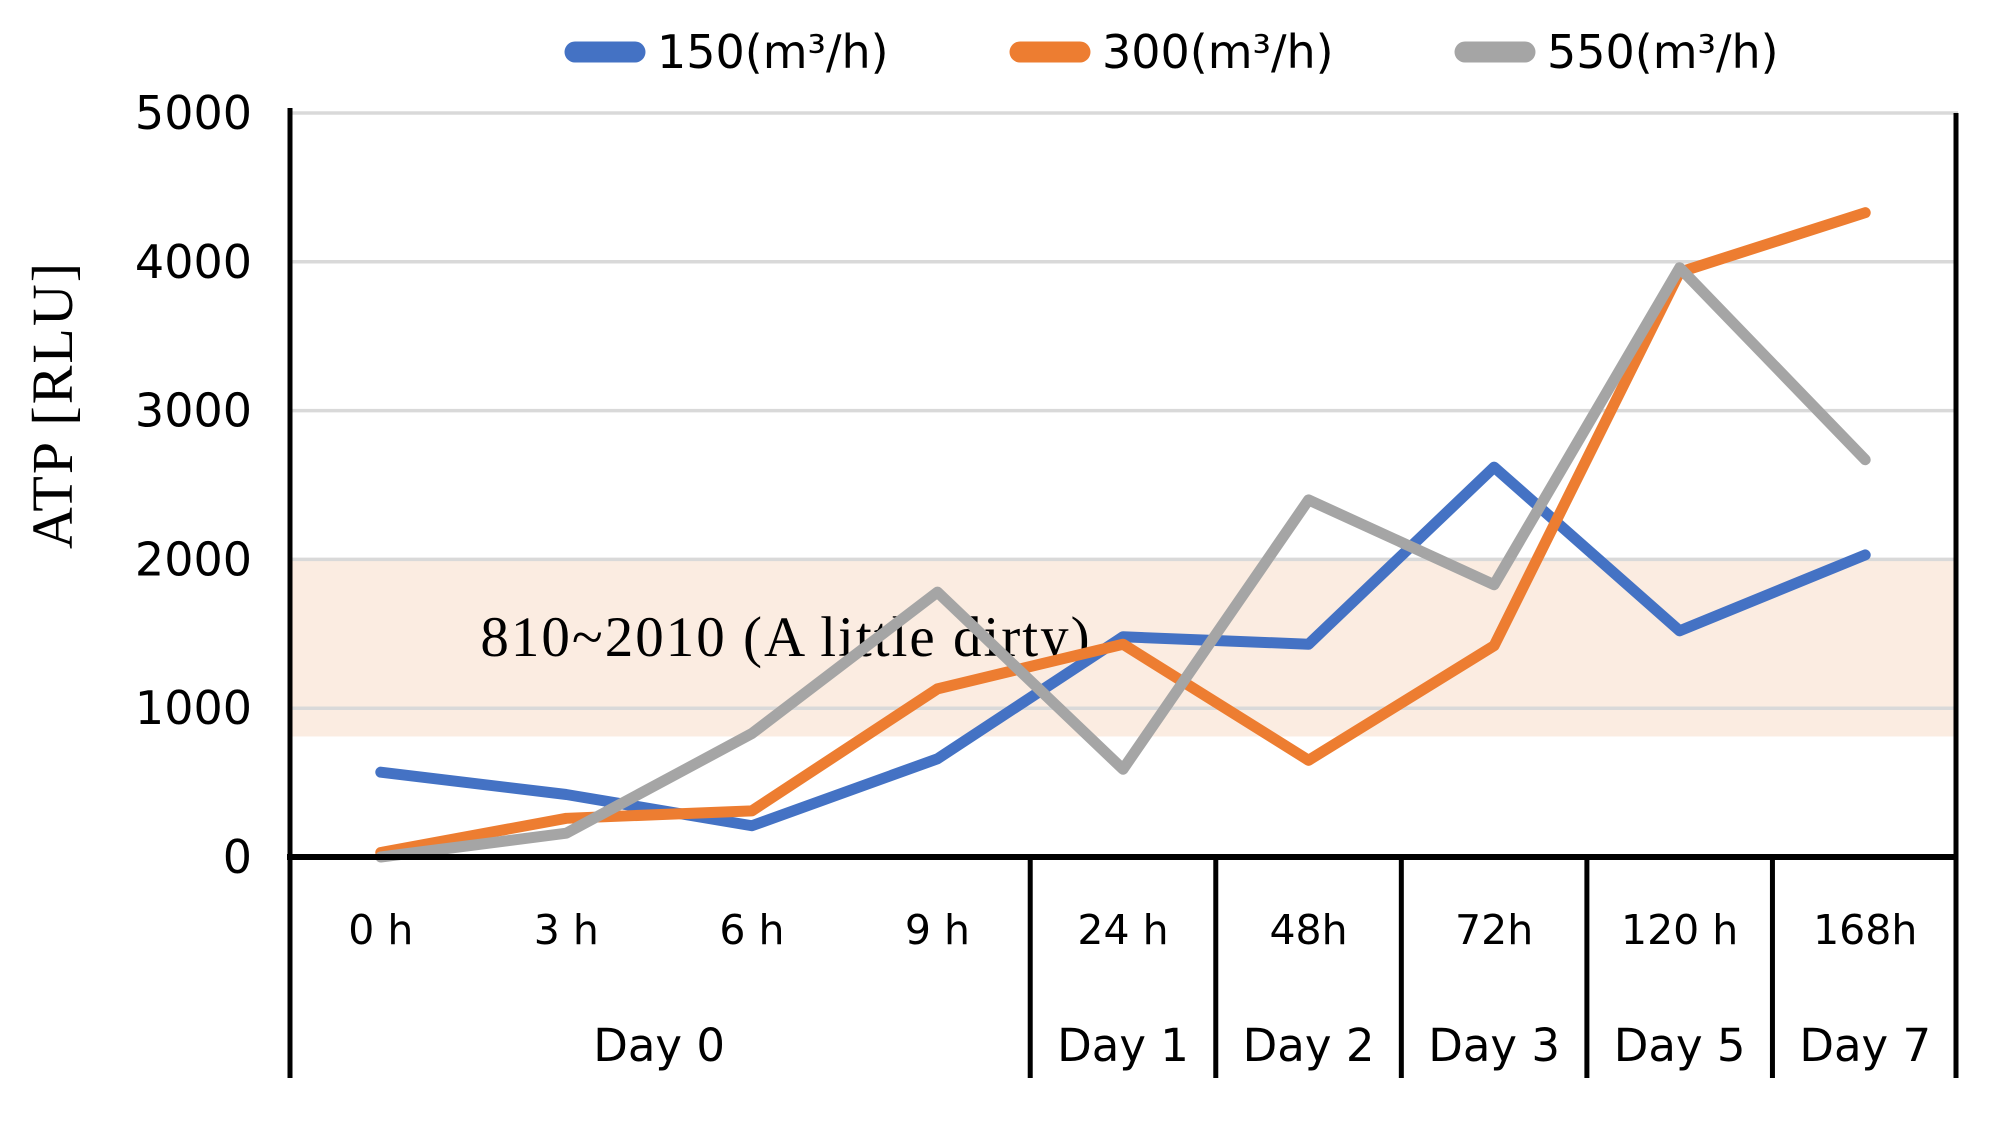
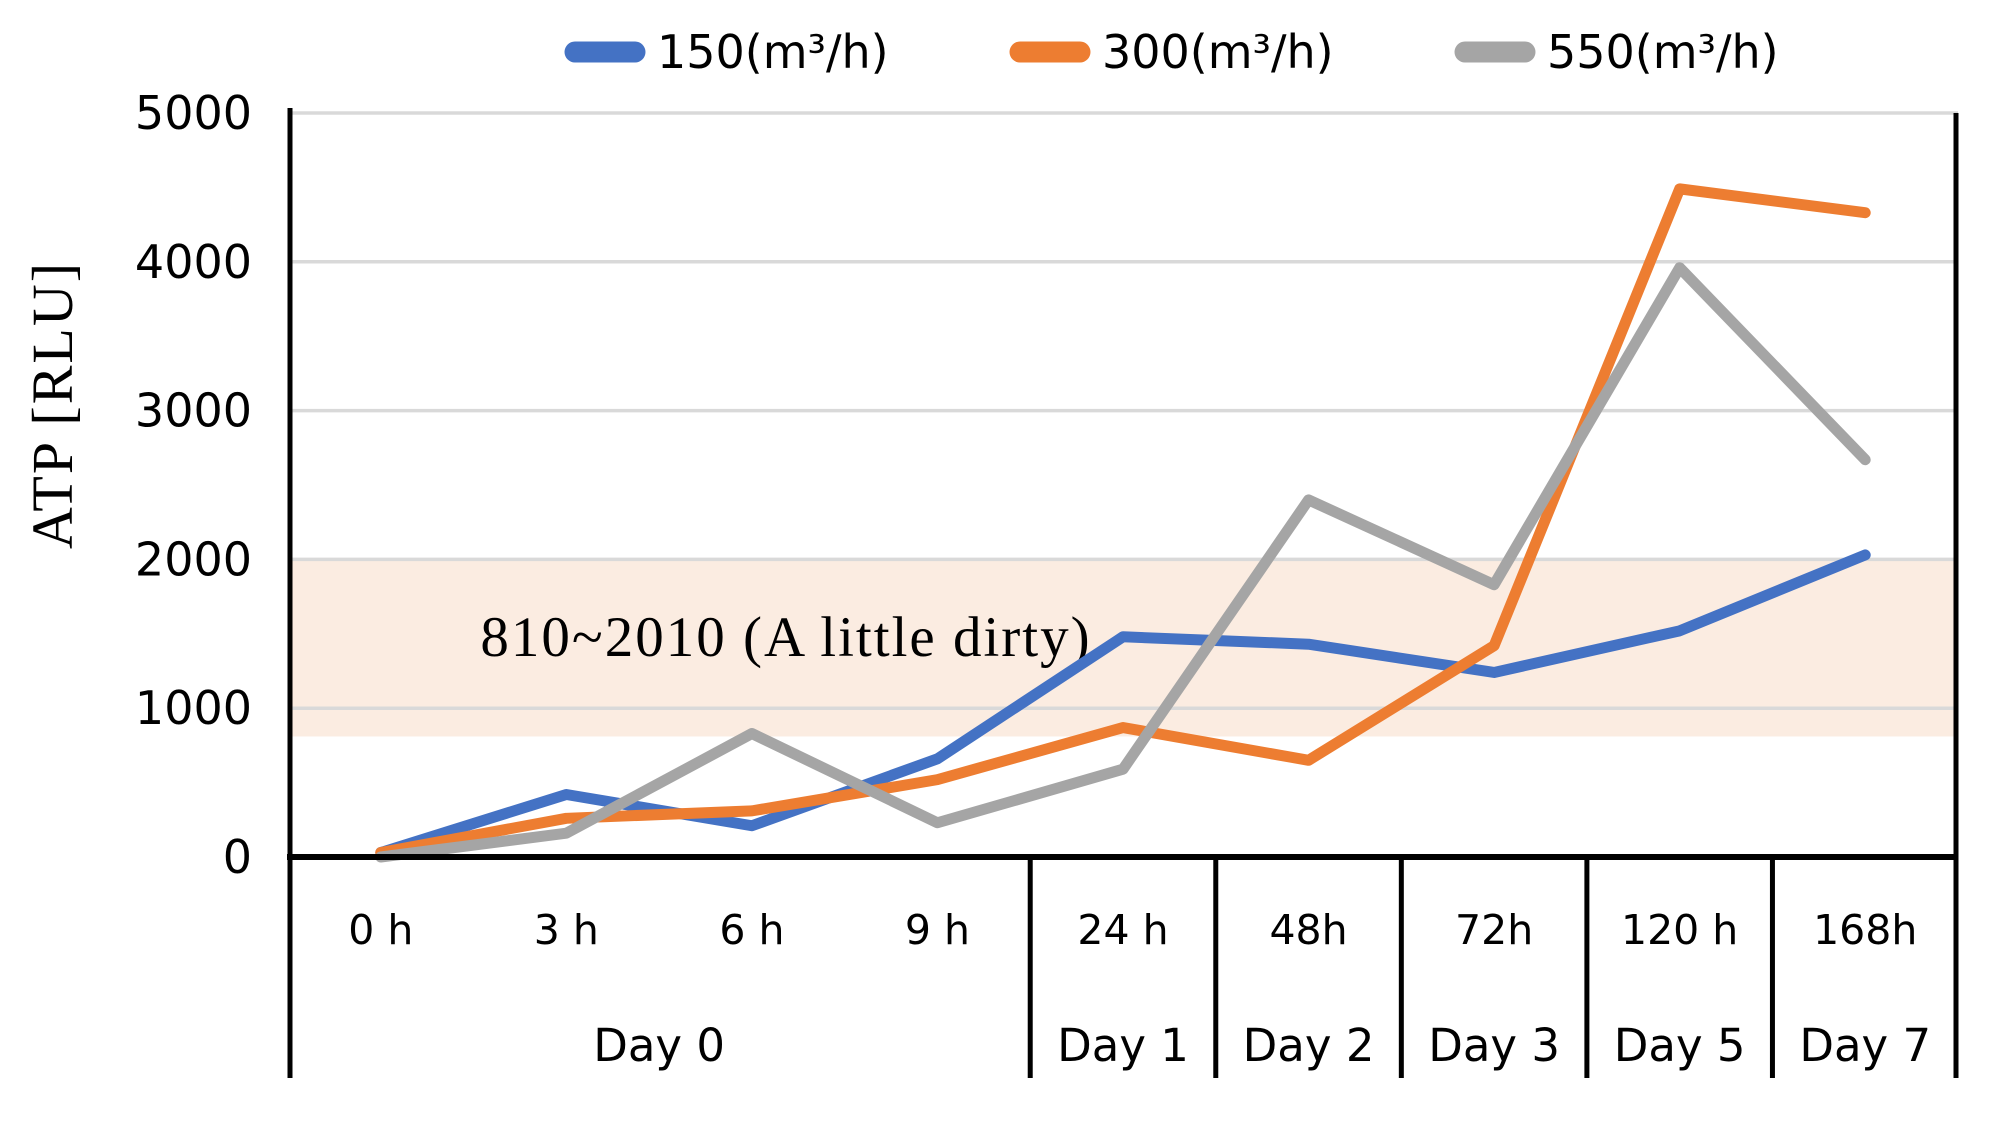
150(m³/h)/0 h: 570 -> 30
300(m³/h)/9 h: 1130 -> 520
550(m³/h)/9 h: 1780 -> 230
300(m³/h)/24 h: 1430 -> 870
150(m³/h)/72h: 2620 -> 1240
300(m³/h)/120 h: 3930 -> 4490
